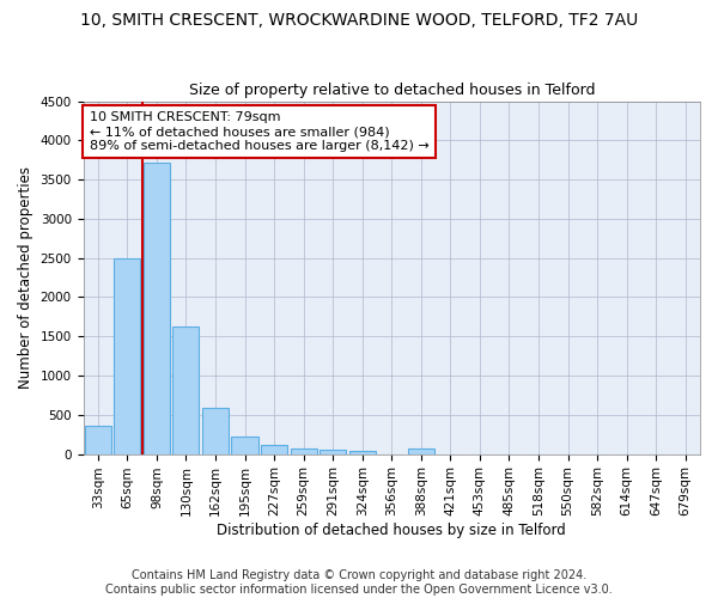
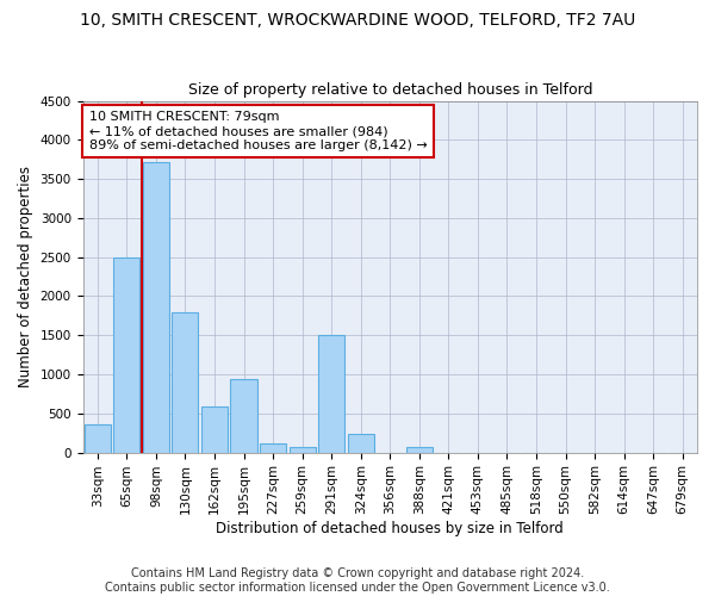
130sqm: 1630 -> 1800
195sqm: 220 -> 940
291sqm: 60 -> 1500
324sqm: 40 -> 240
